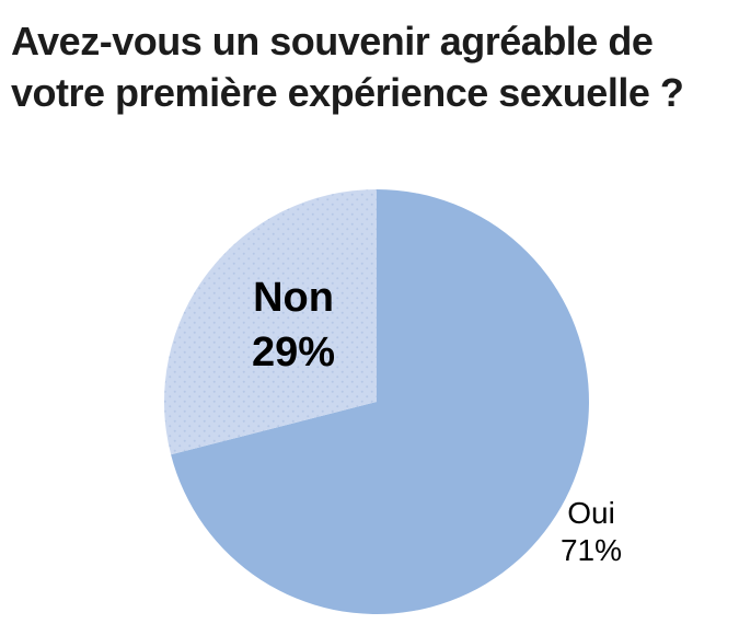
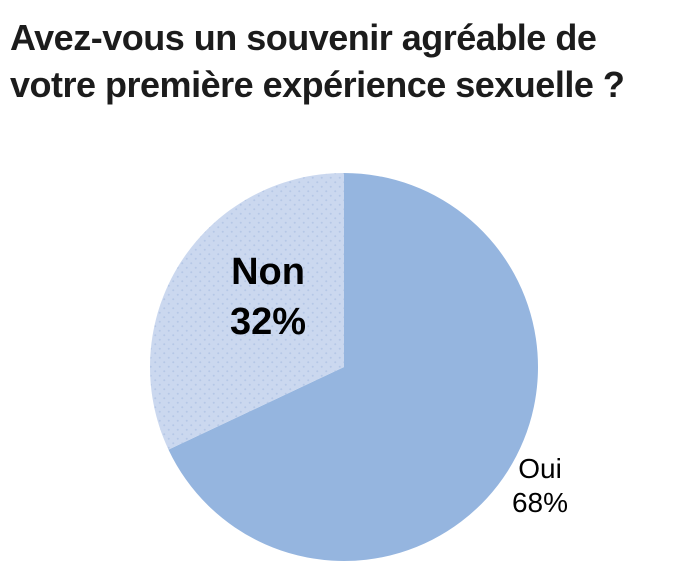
Oui: 71% -> 68%
Non: 29% -> 32%
